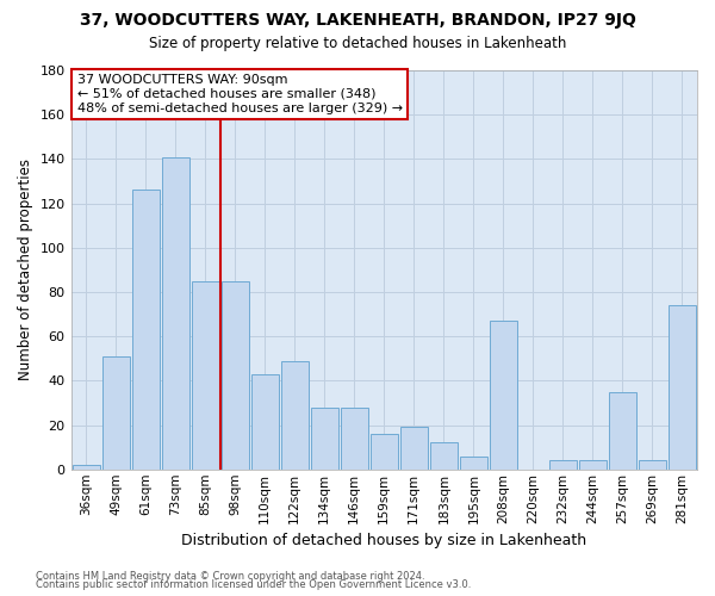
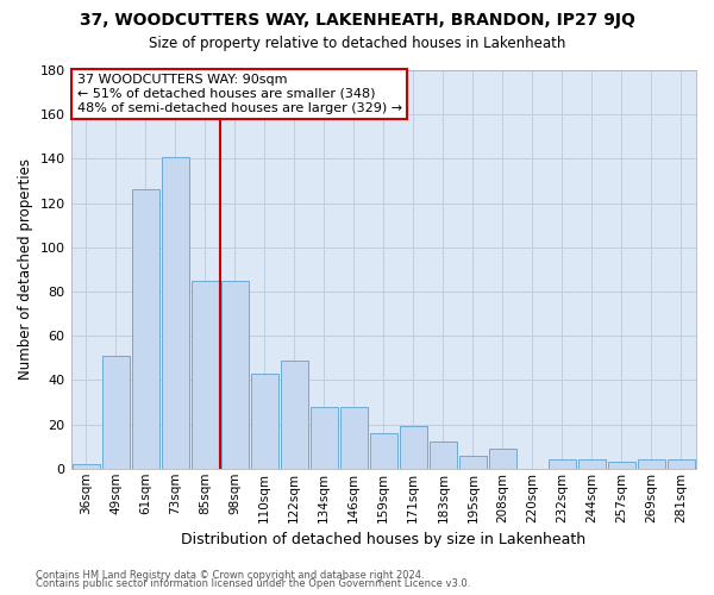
208sqm: 67 -> 9
257sqm: 35 -> 3
281sqm: 74 -> 4
